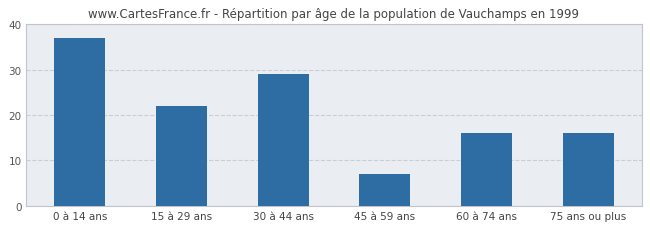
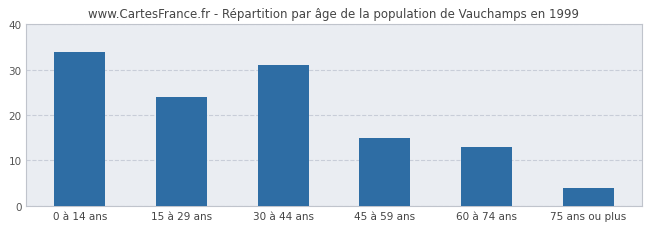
0 à 14 ans: 37 -> 34
15 à 29 ans: 22 -> 24
30 à 44 ans: 29 -> 31
45 à 59 ans: 7 -> 15
60 à 74 ans: 16 -> 13
75 ans ou plus: 16 -> 4
